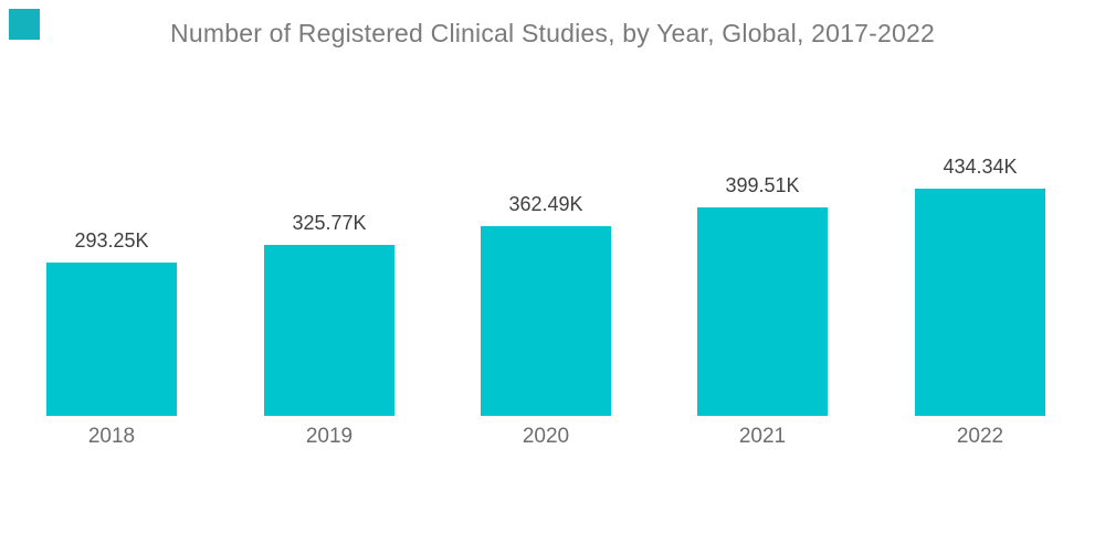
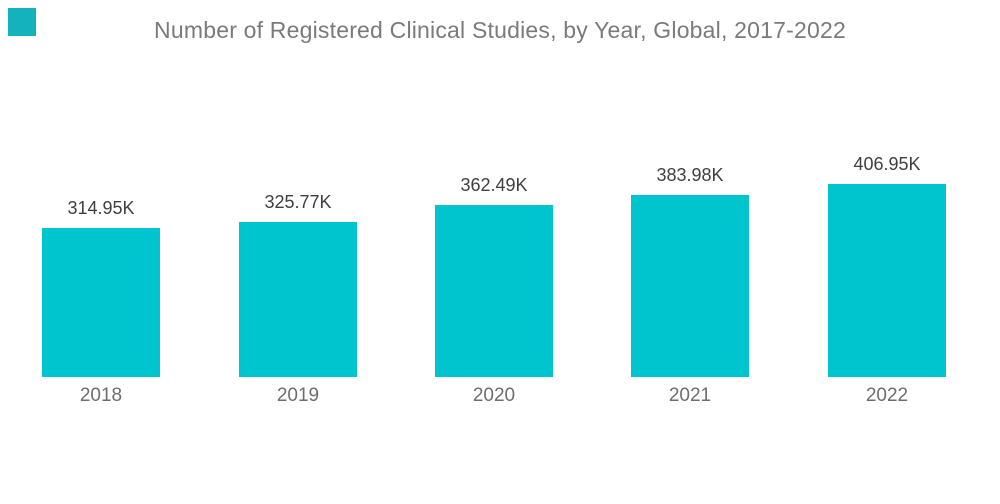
2018: 293.25K -> 314.95K
2021: 399.51K -> 383.98K
2022: 434.34K -> 406.95K
